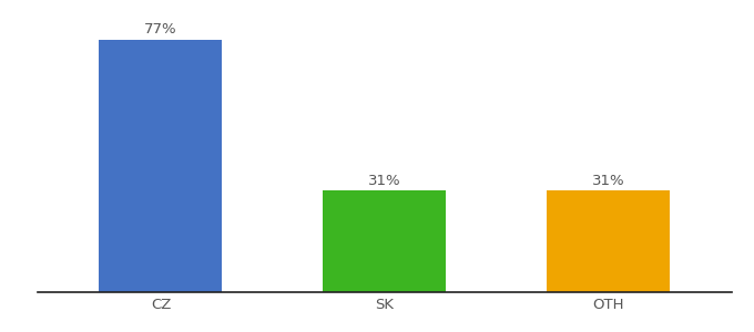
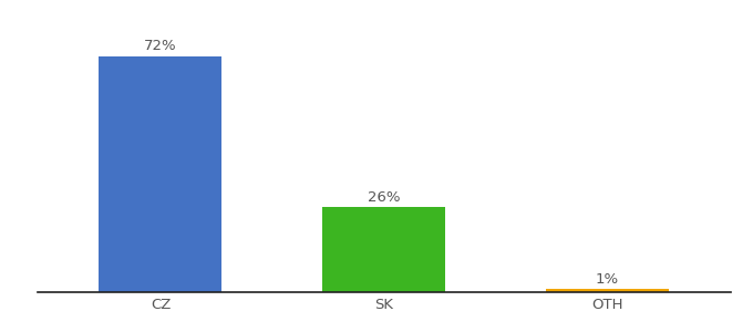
CZ: 77% -> 72%
SK: 31% -> 26%
OTH: 31% -> 1%
